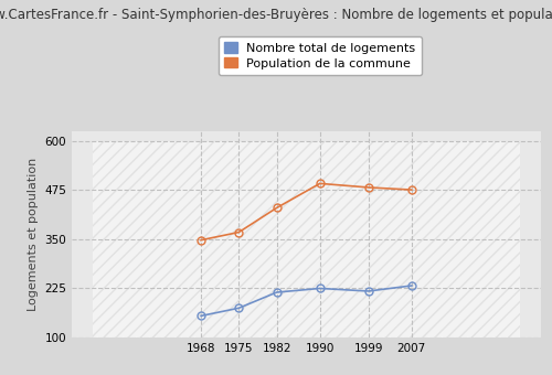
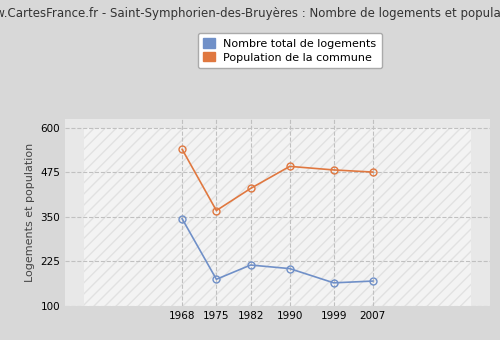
Nombre total de logements/1968: 155 -> 345
Population de la commune/1968: 348 -> 540
Nombre total de logements/1990: 225 -> 205
Nombre total de logements/1999: 218 -> 165
Nombre total de logements/2007: 232 -> 170
